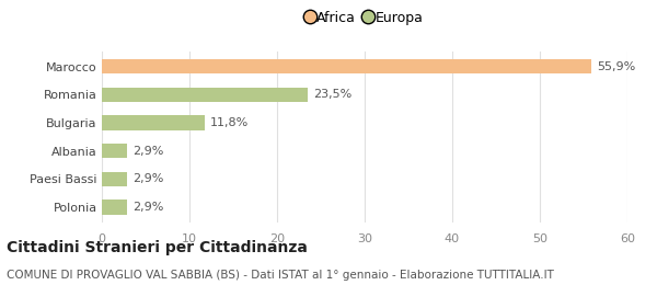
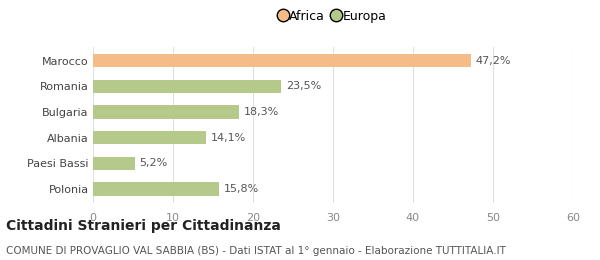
Marocco: 55,9% -> 47,2%
Bulgaria: 11,8% -> 18,3%
Albania: 2,9% -> 14,1%
Paesi Bassi: 2,9% -> 5,2%
Polonia: 2,9% -> 15,8%
